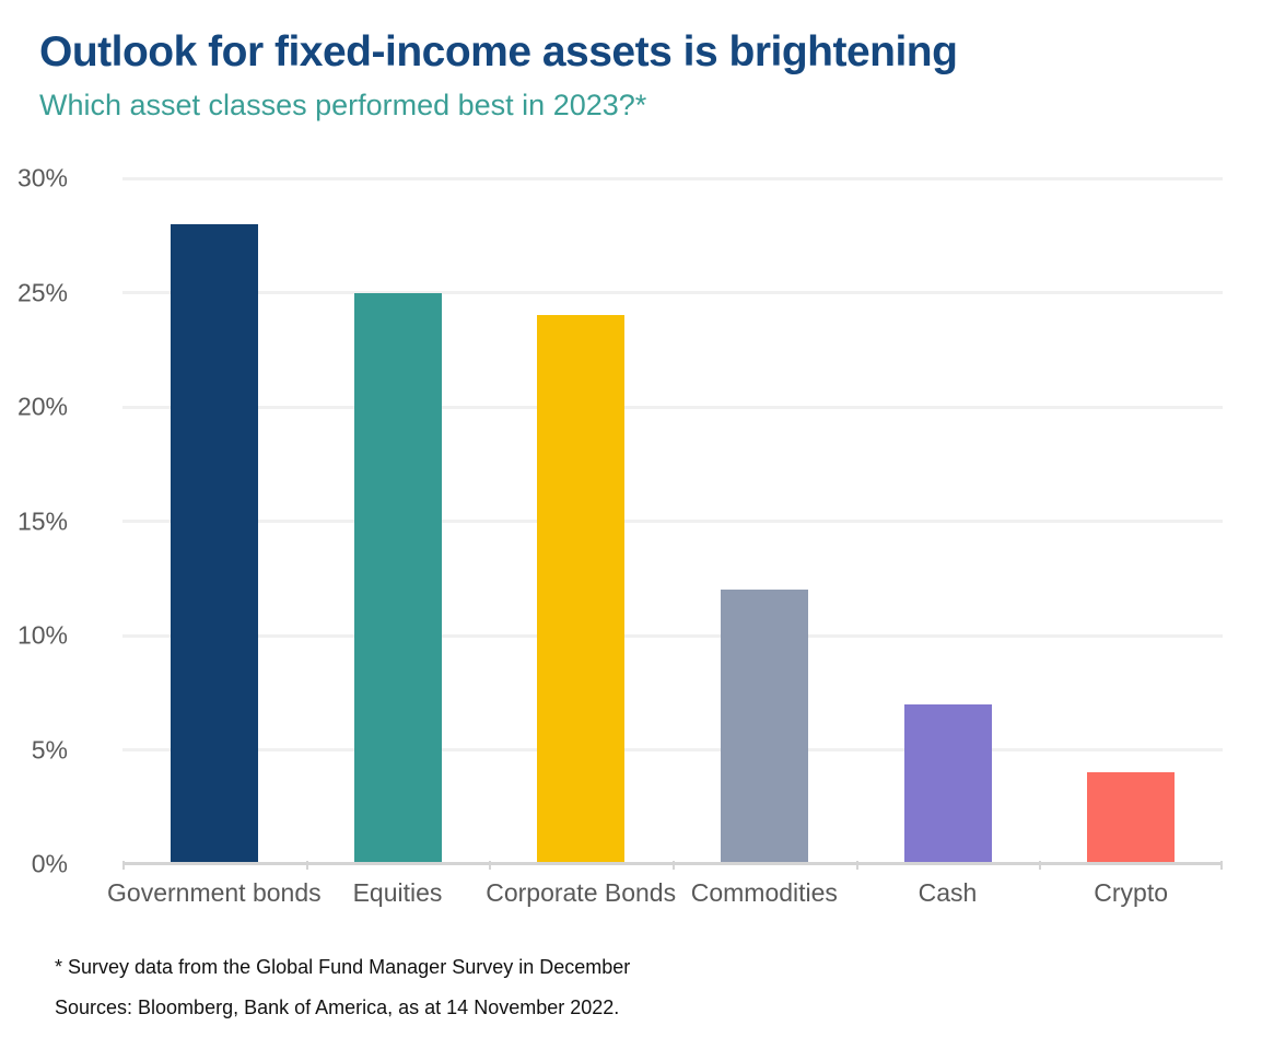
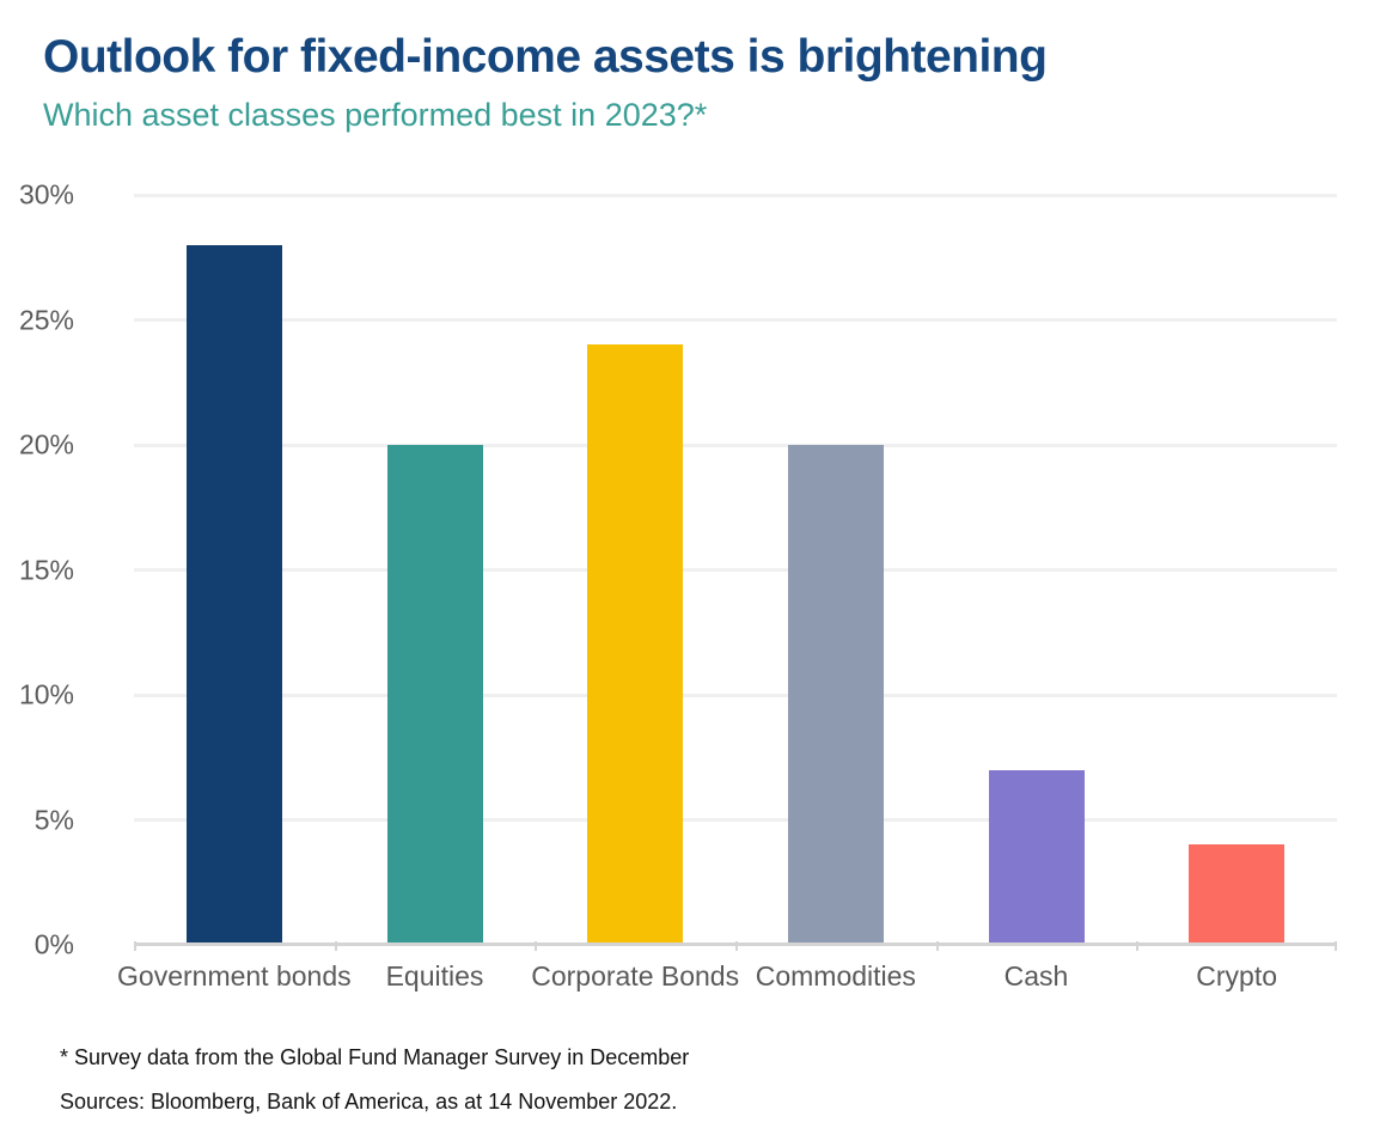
Equities: 25% -> 20%
Commodities: 12% -> 20%
